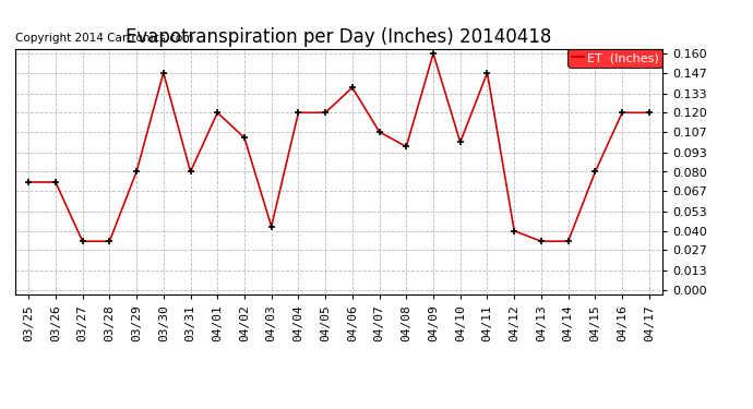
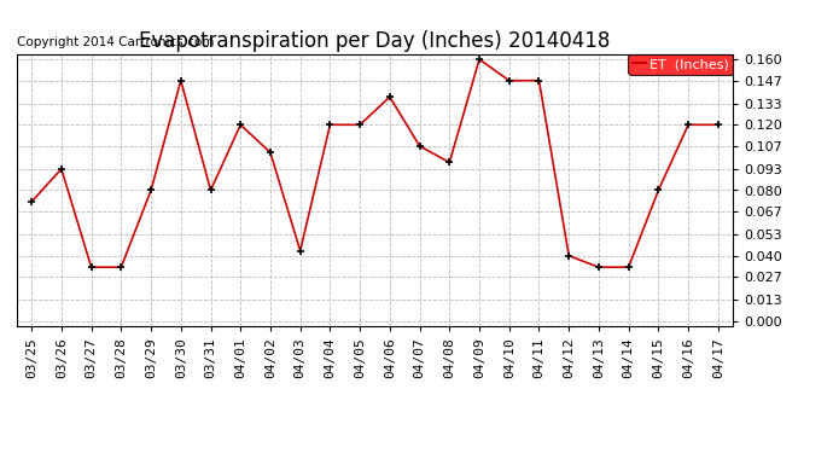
03/26: 0.073 -> 0.093
04/10: 0.100 -> 0.147
